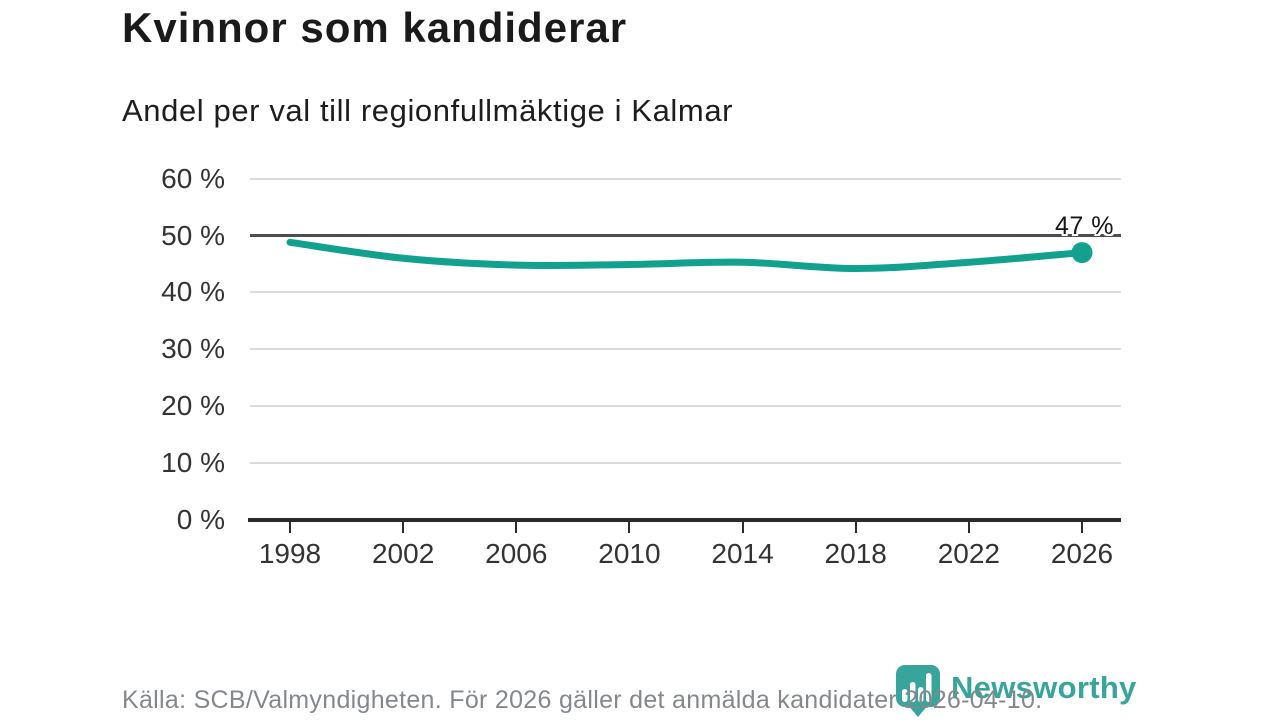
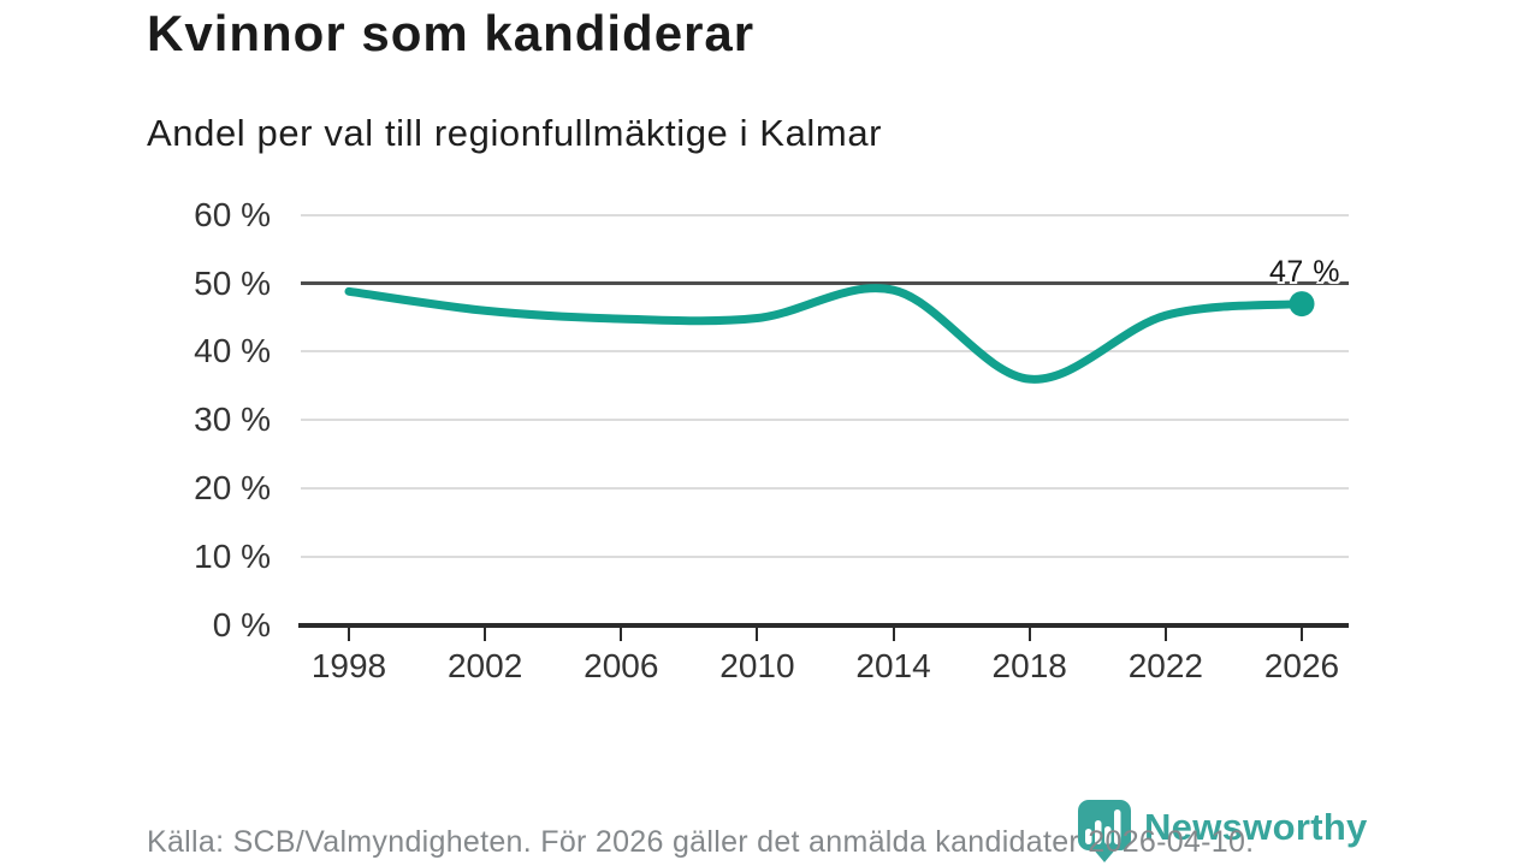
2014: 45% -> 49%
2018: 44% -> 36%
